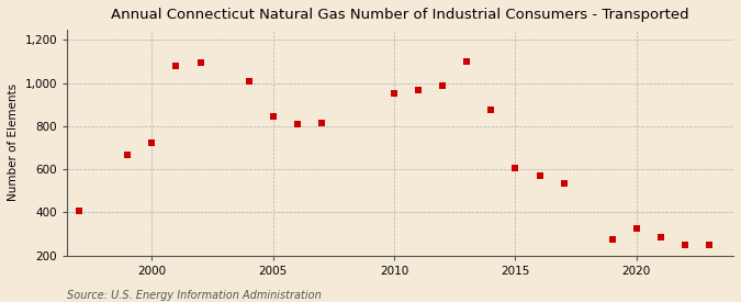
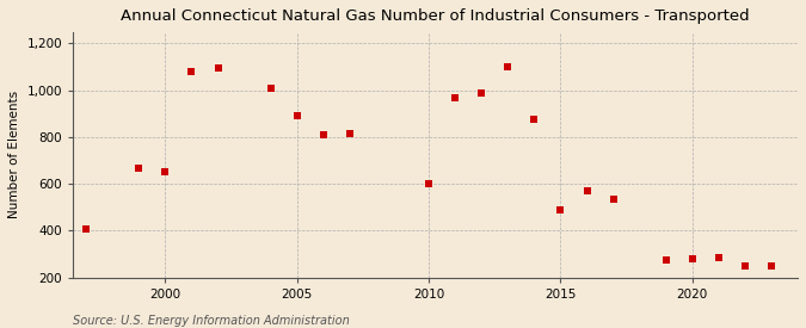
2000: 720 -> 650
2005: 840 -> 890
2010: 960 -> 600
2015: 600 -> 490
2020: 320 -> 280
